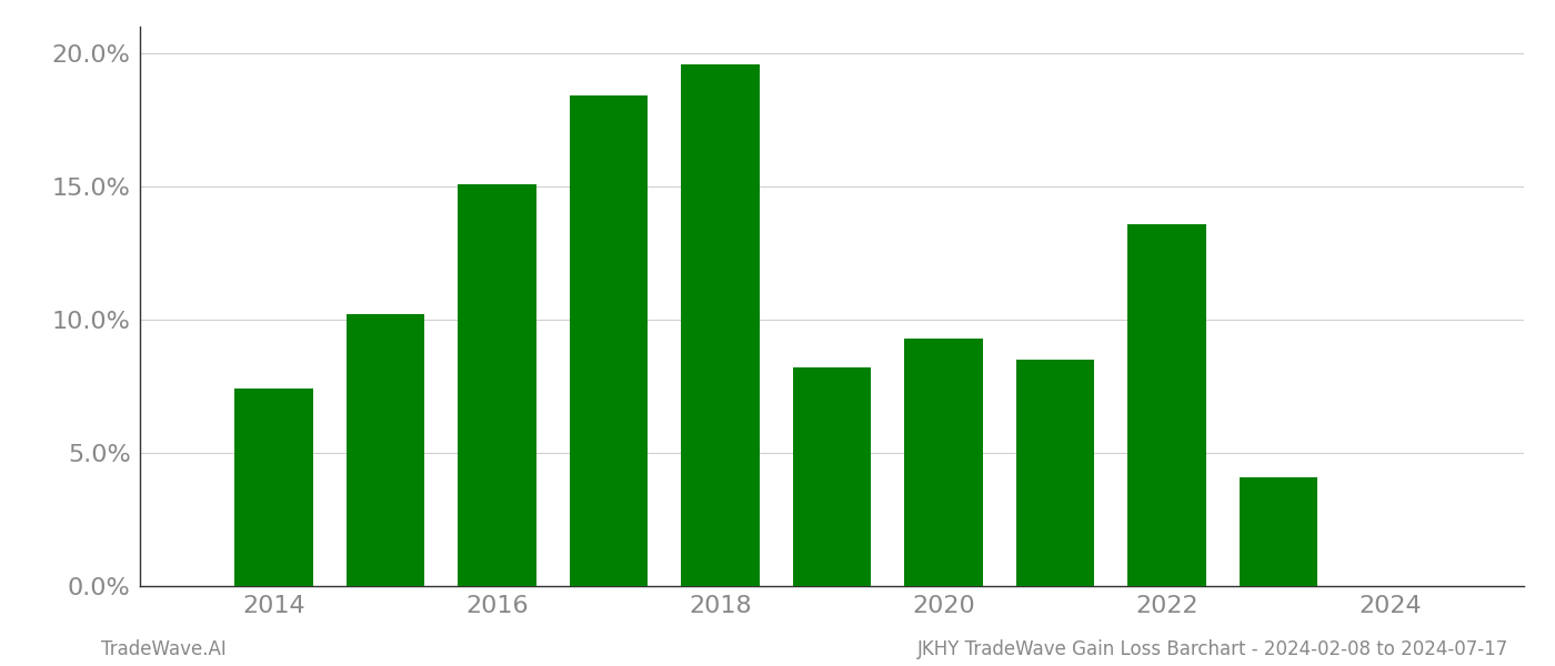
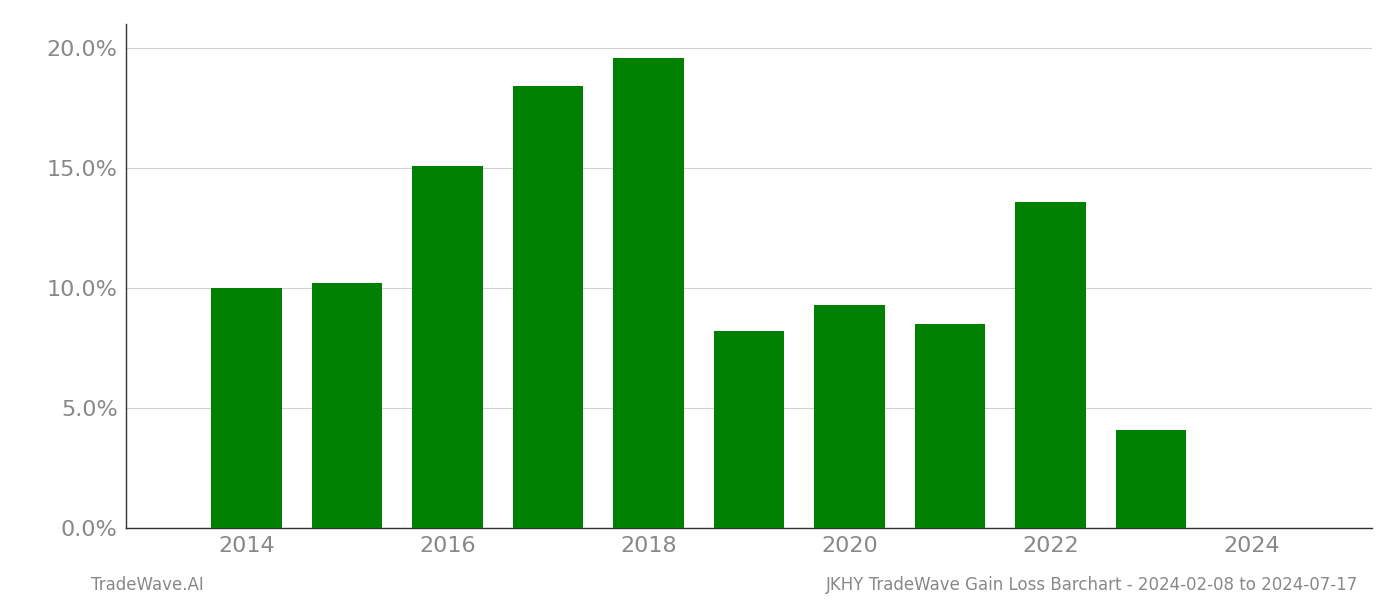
2014: 7.4% -> 10.0%
